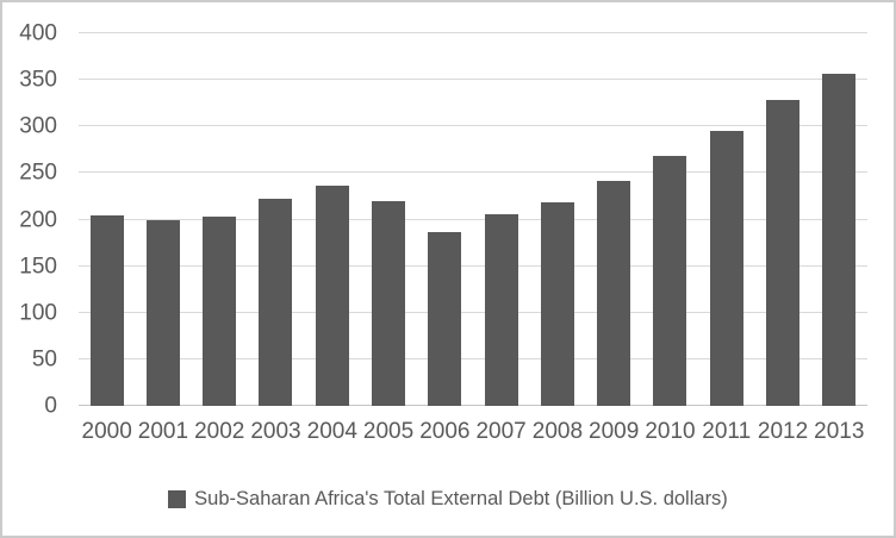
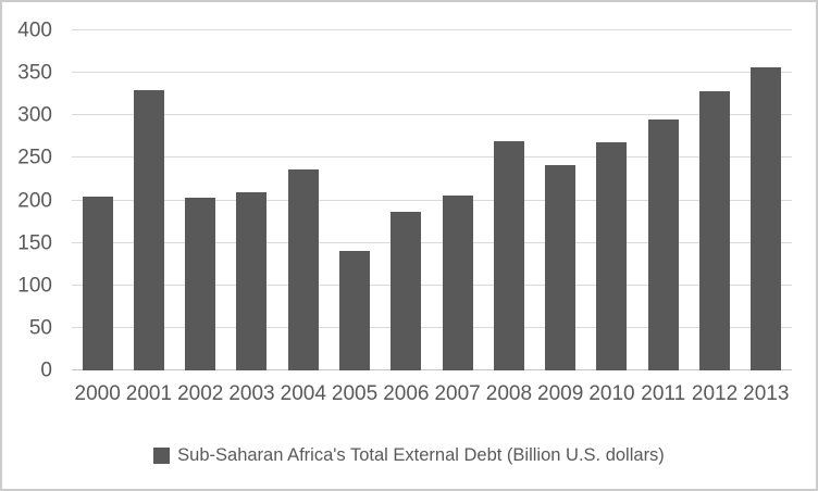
2001: 200 -> 330
2003: 220 -> 210
2005: 220 -> 140
2008: 220 -> 270
